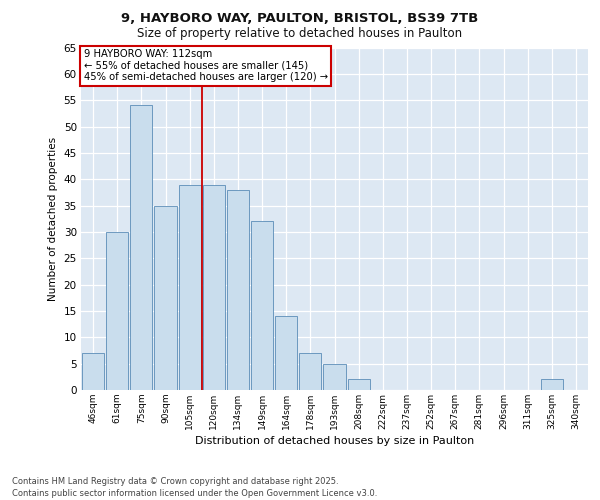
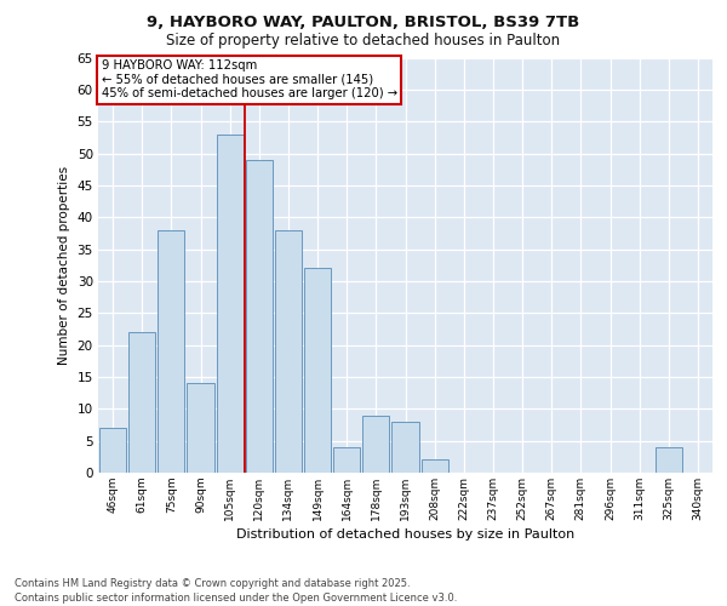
61sqm: 30 -> 22
75sqm: 54 -> 38
90sqm: 35 -> 14
105sqm: 39 -> 53
120sqm: 39 -> 49
164sqm: 14 -> 4
178sqm: 7 -> 9
193sqm: 5 -> 8
325sqm: 2 -> 4
